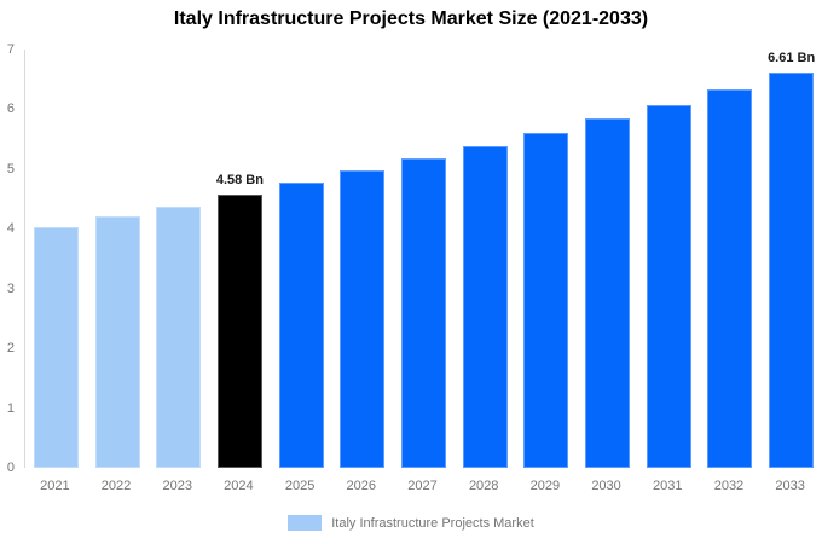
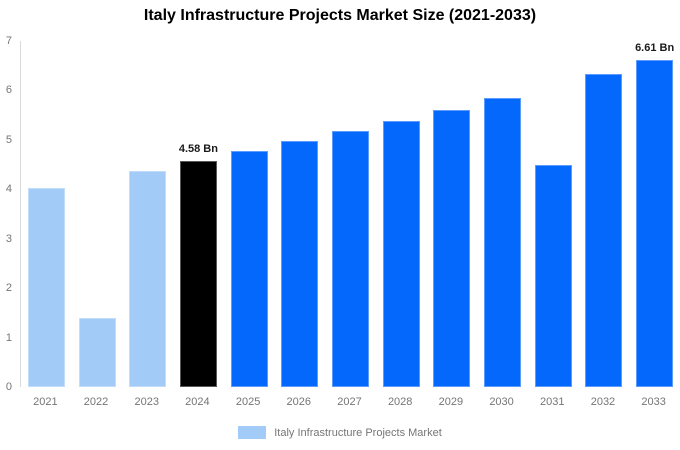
2022: 4.2 -> 1.4
2031: 6.1 -> 4.5
